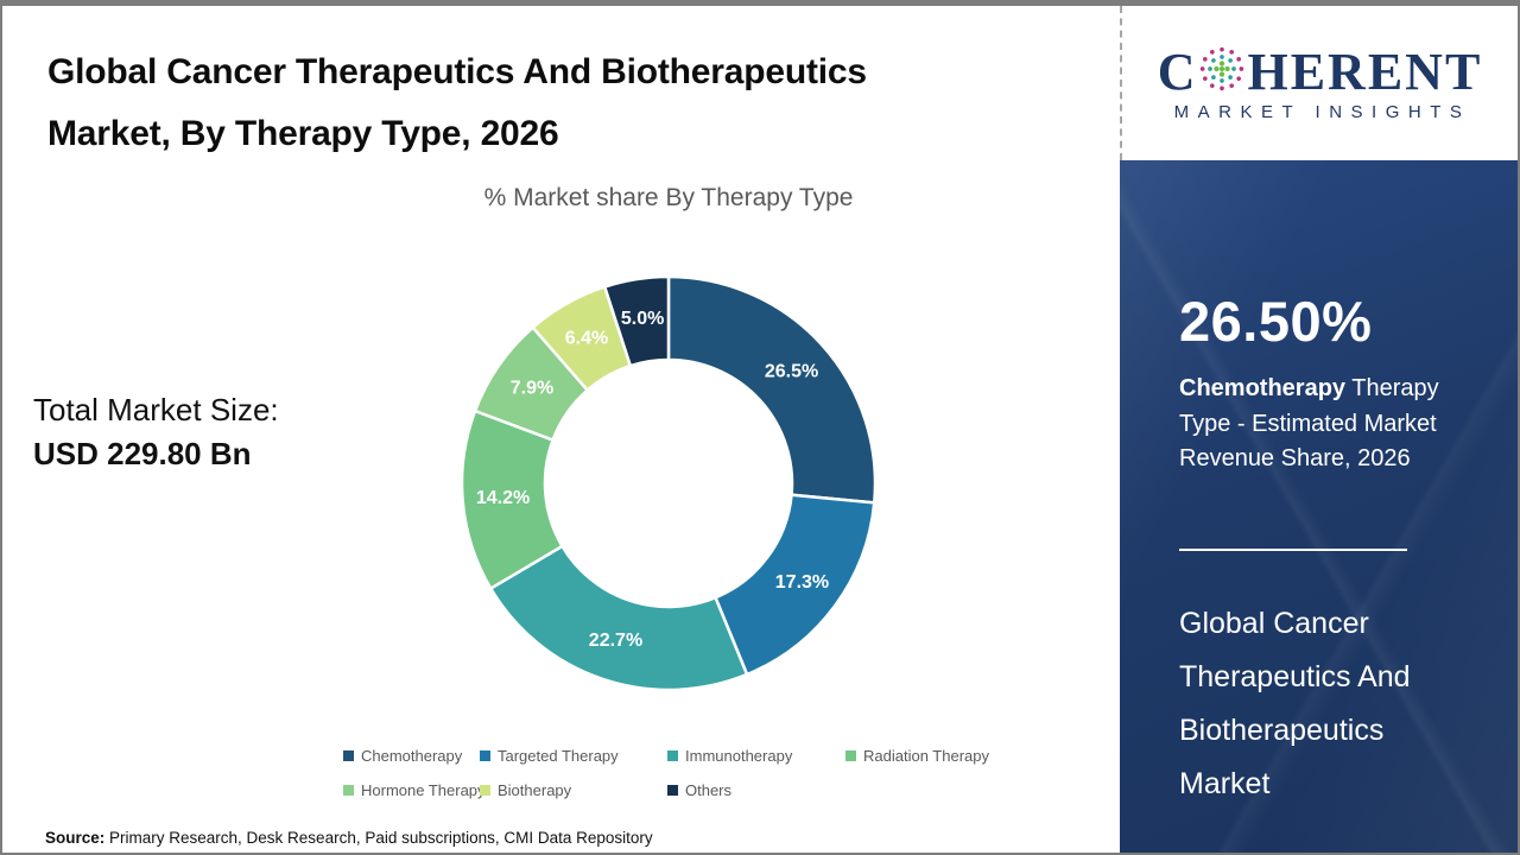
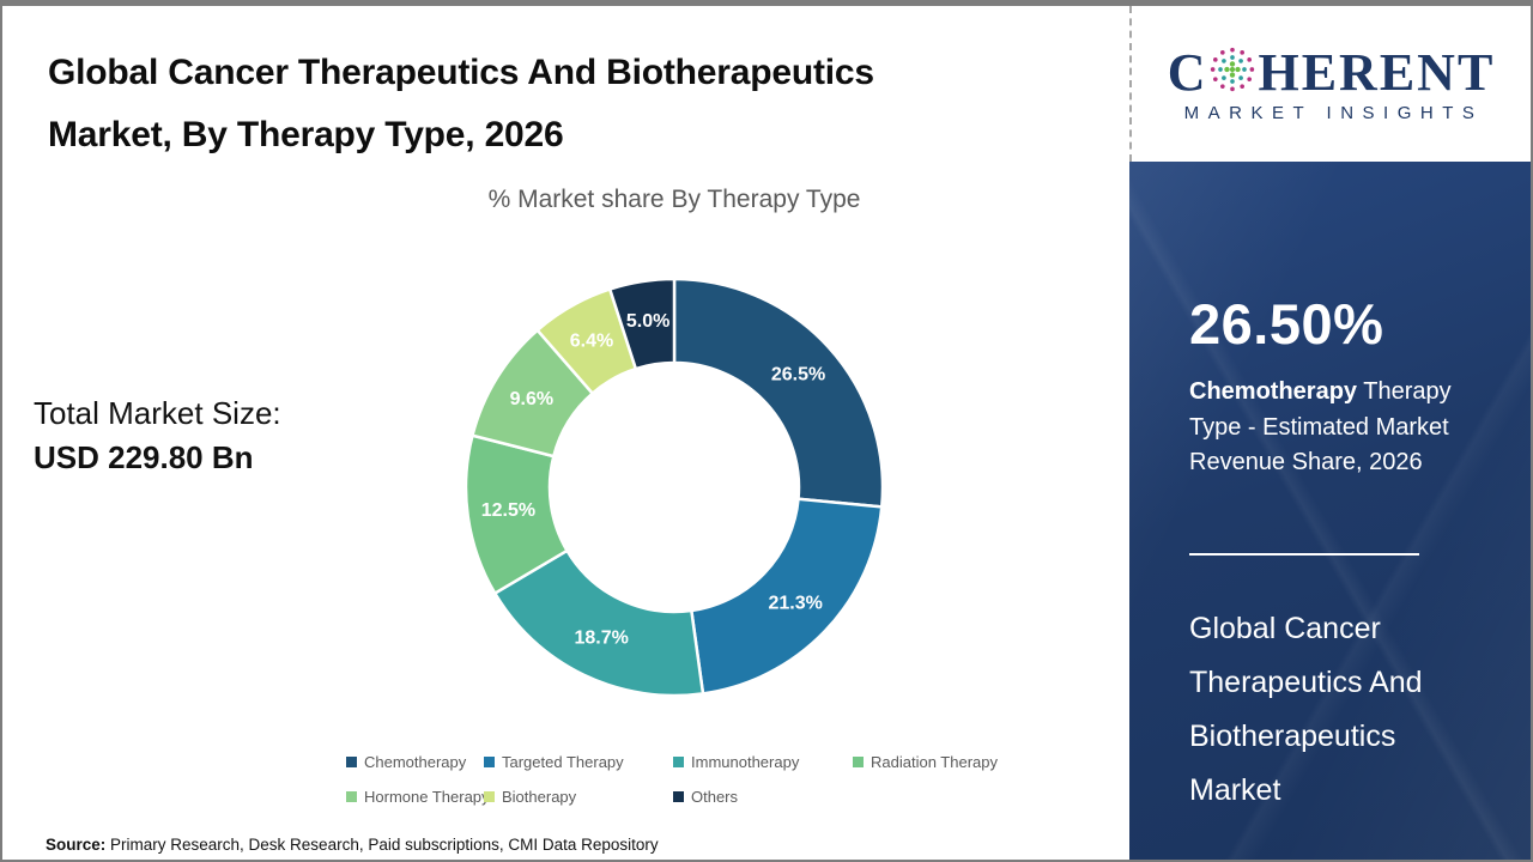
Targeted Therapy: 17.3% -> 21.3%
Immunotherapy: 22.7% -> 18.7%
Radiation Therapy: 14.2% -> 12.5%
Hormone Therapy: 7.9% -> 9.6%
